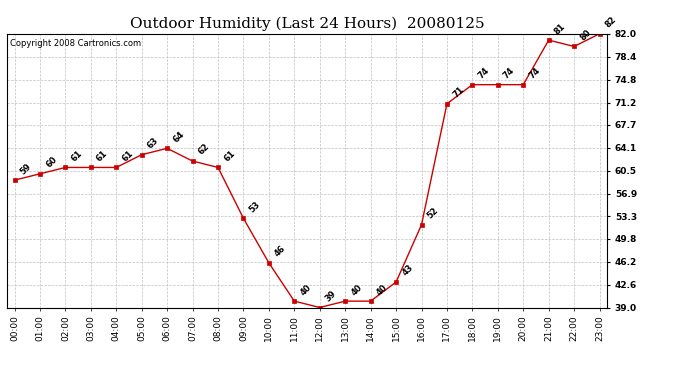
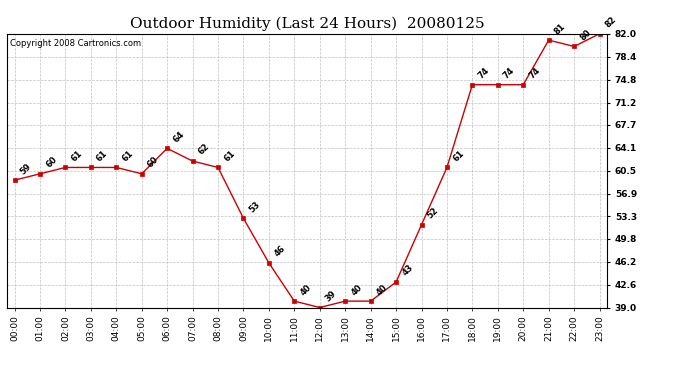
05:00: 63 -> 60
17:00: 71 -> 61
